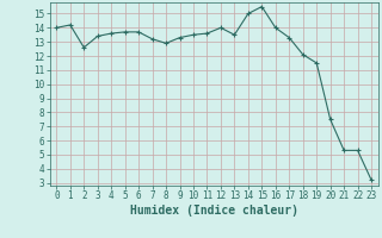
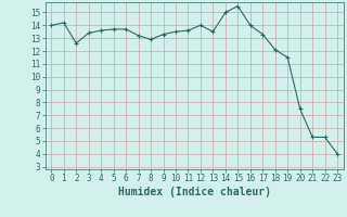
23: 3.2 -> 4.0
